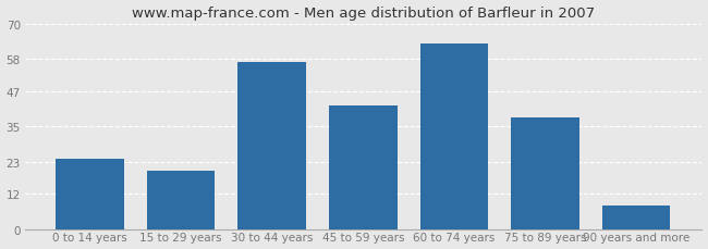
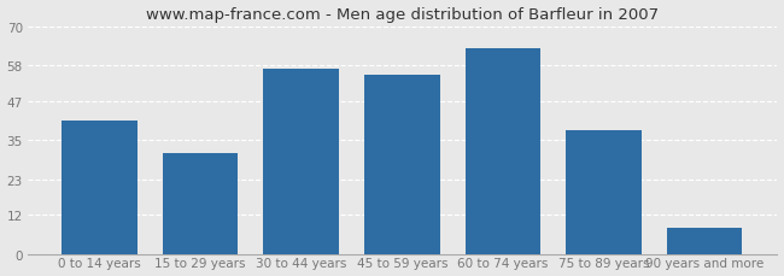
0 to 14 years: 24 -> 41
15 to 29 years: 20 -> 31
45 to 59 years: 42 -> 55
